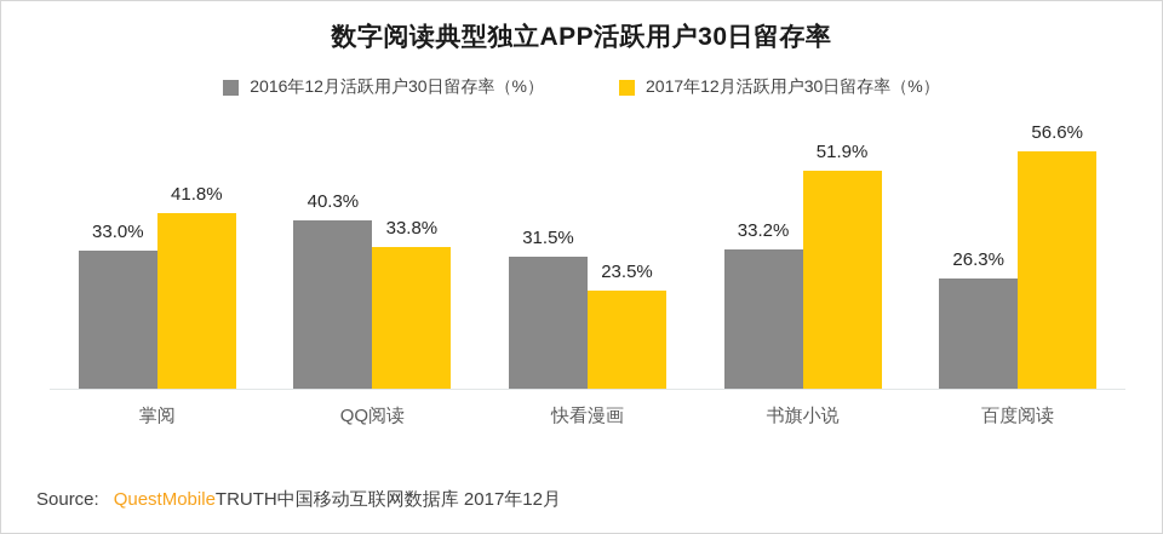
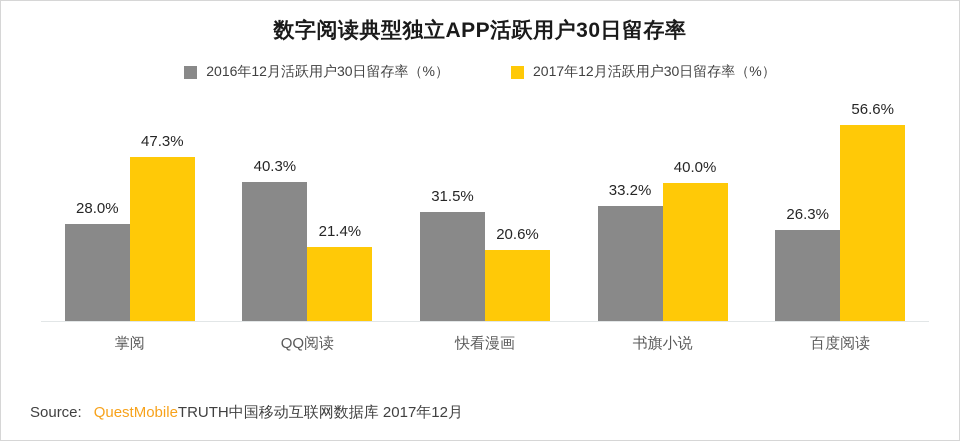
2016年12月活跃用户30日留存率（%）/掌阅: 33.0% -> 28.0%
2017年12月活跃用户30日留存率（%）/掌阅: 41.8% -> 47.3%
2017年12月活跃用户30日留存率（%）/QQ阅读: 33.8% -> 21.4%
2017年12月活跃用户30日留存率（%）/快看漫画: 23.5% -> 20.6%
2017年12月活跃用户30日留存率（%）/书旗小说: 51.9% -> 40.0%
